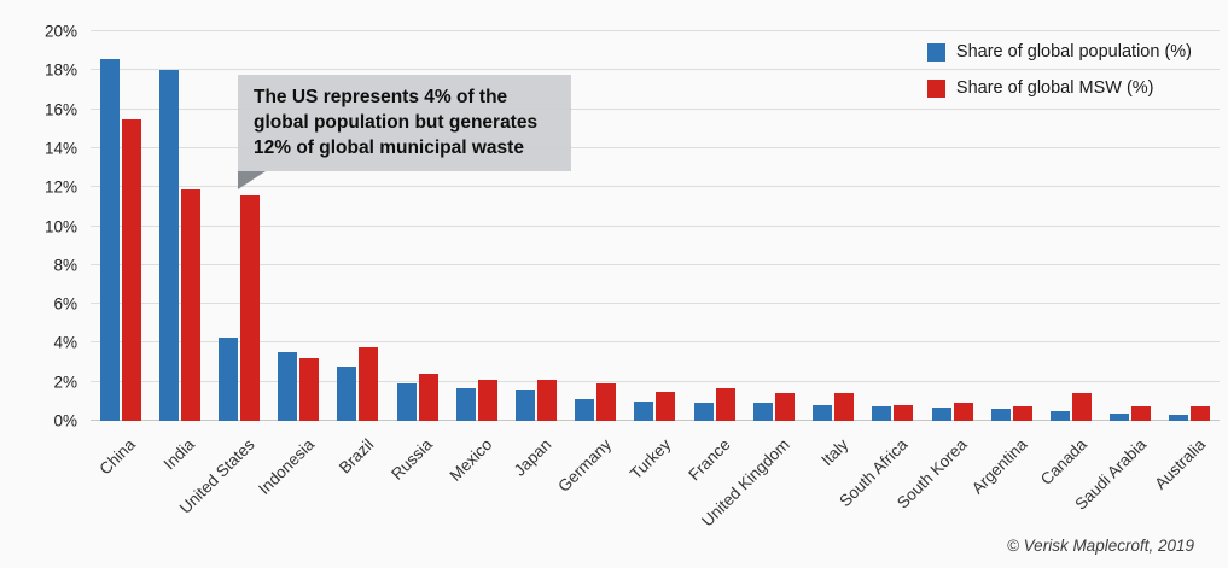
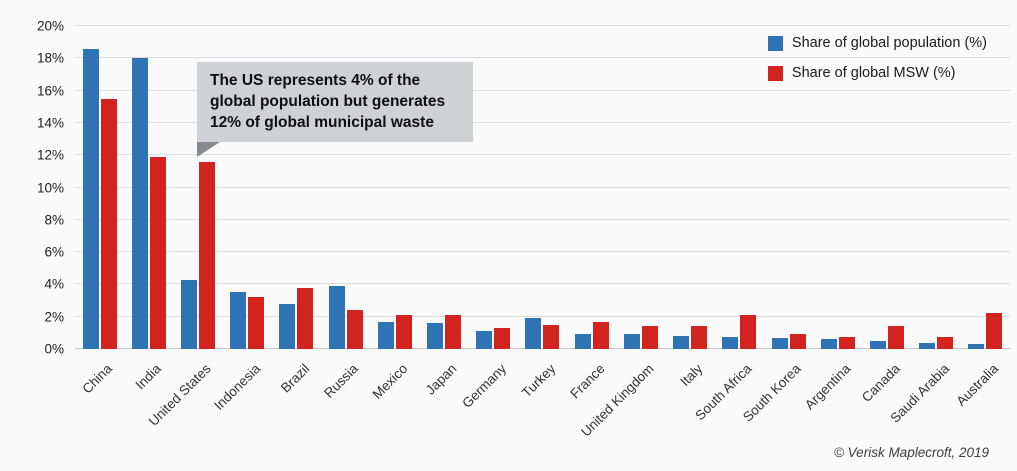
Share of global population (%)/Russia: 1.9% -> 3.9%
Share of global MSW (%)/Germany: 1.9% -> 1.3%
Share of global population (%)/Turkey: 1.0% -> 1.9%
Share of global MSW (%)/South Africa: 0.8% -> 2.1%
Share of global MSW (%)/Australia: 0.8% -> 2.2%
